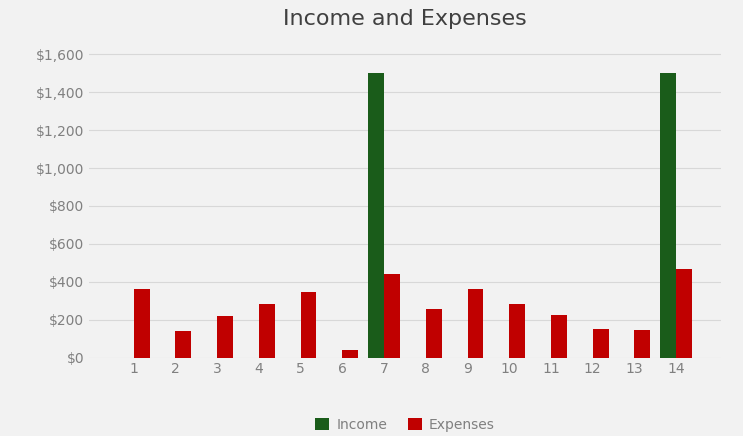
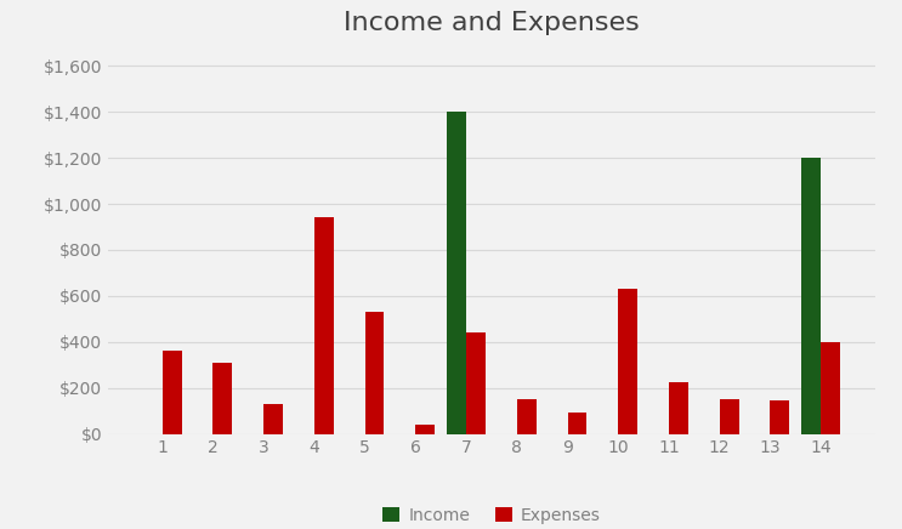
Expenses/2: $140 -> $310
Expenses/3: $220 -> $130
Expenses/4: $280 -> $940
Expenses/5: $340 -> $530
Income/7: $1,500 -> $1,400
Expenses/8: $260 -> $150
Expenses/9: $360 -> $90
Expenses/10: $280 -> $630
Income/14: $1,500 -> $1,200
Expenses/14: $460 -> $400
